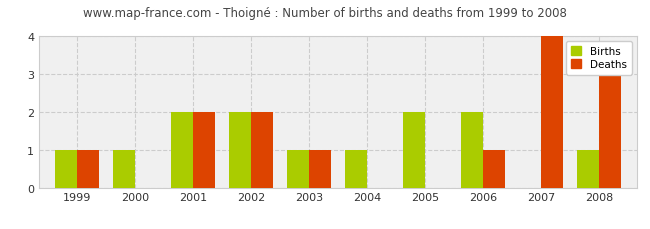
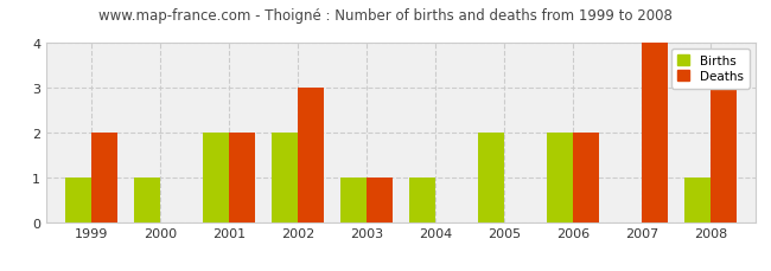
Deaths/1999: 1 -> 2
Deaths/2002: 2 -> 3
Deaths/2006: 1 -> 2
